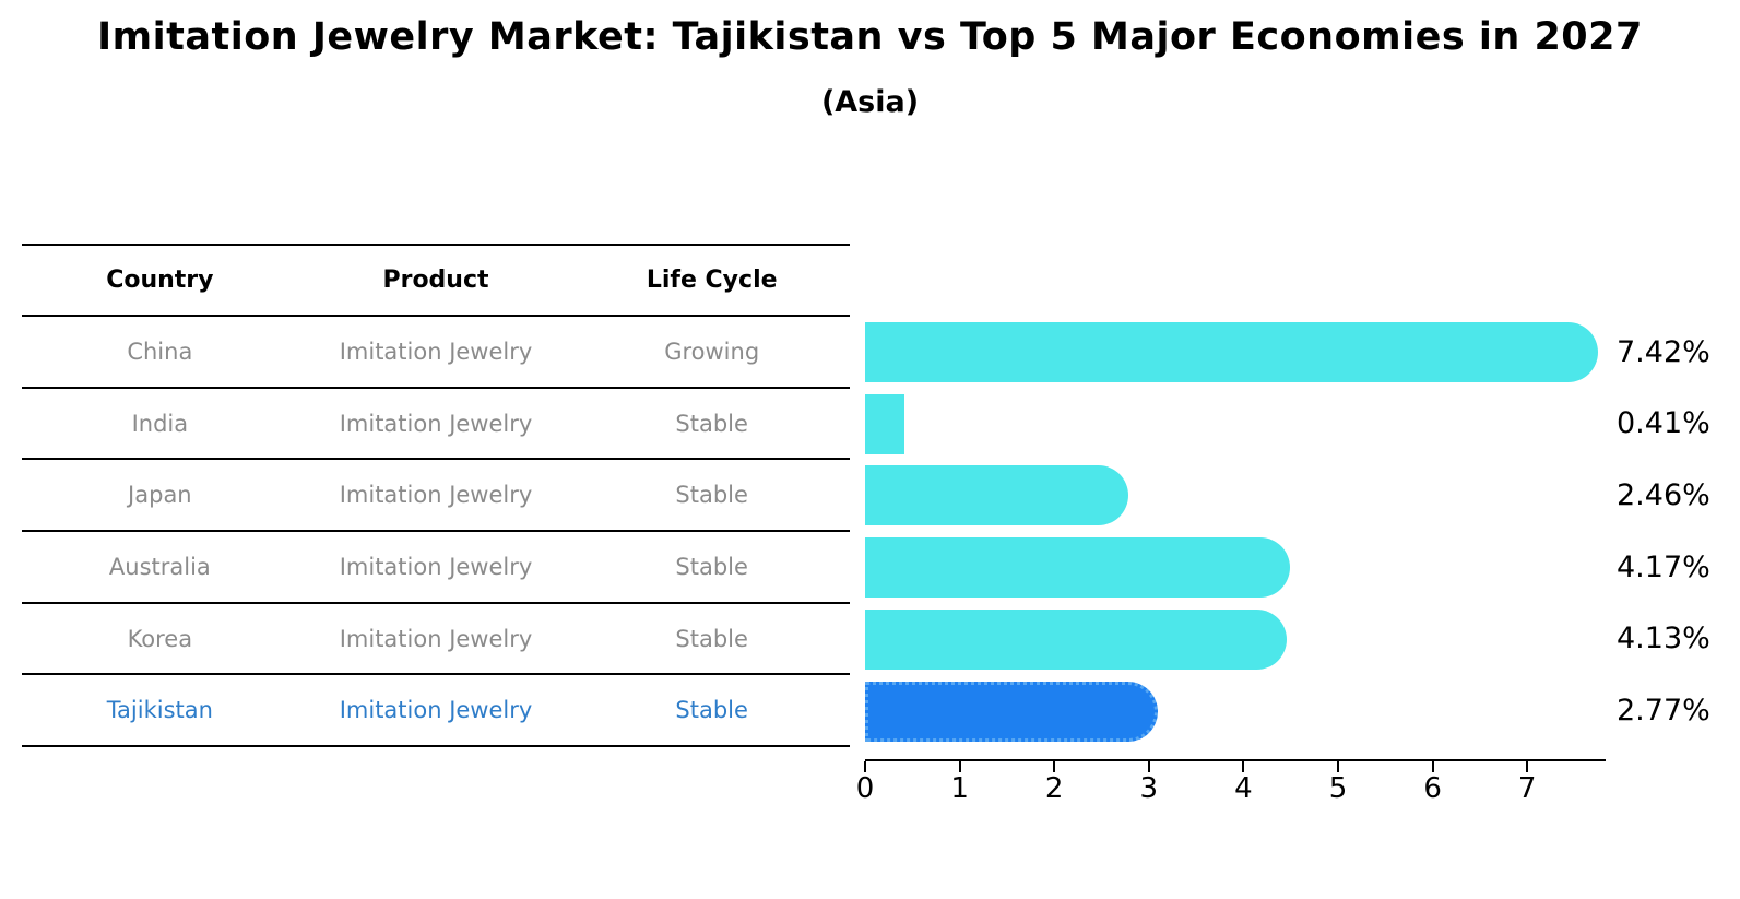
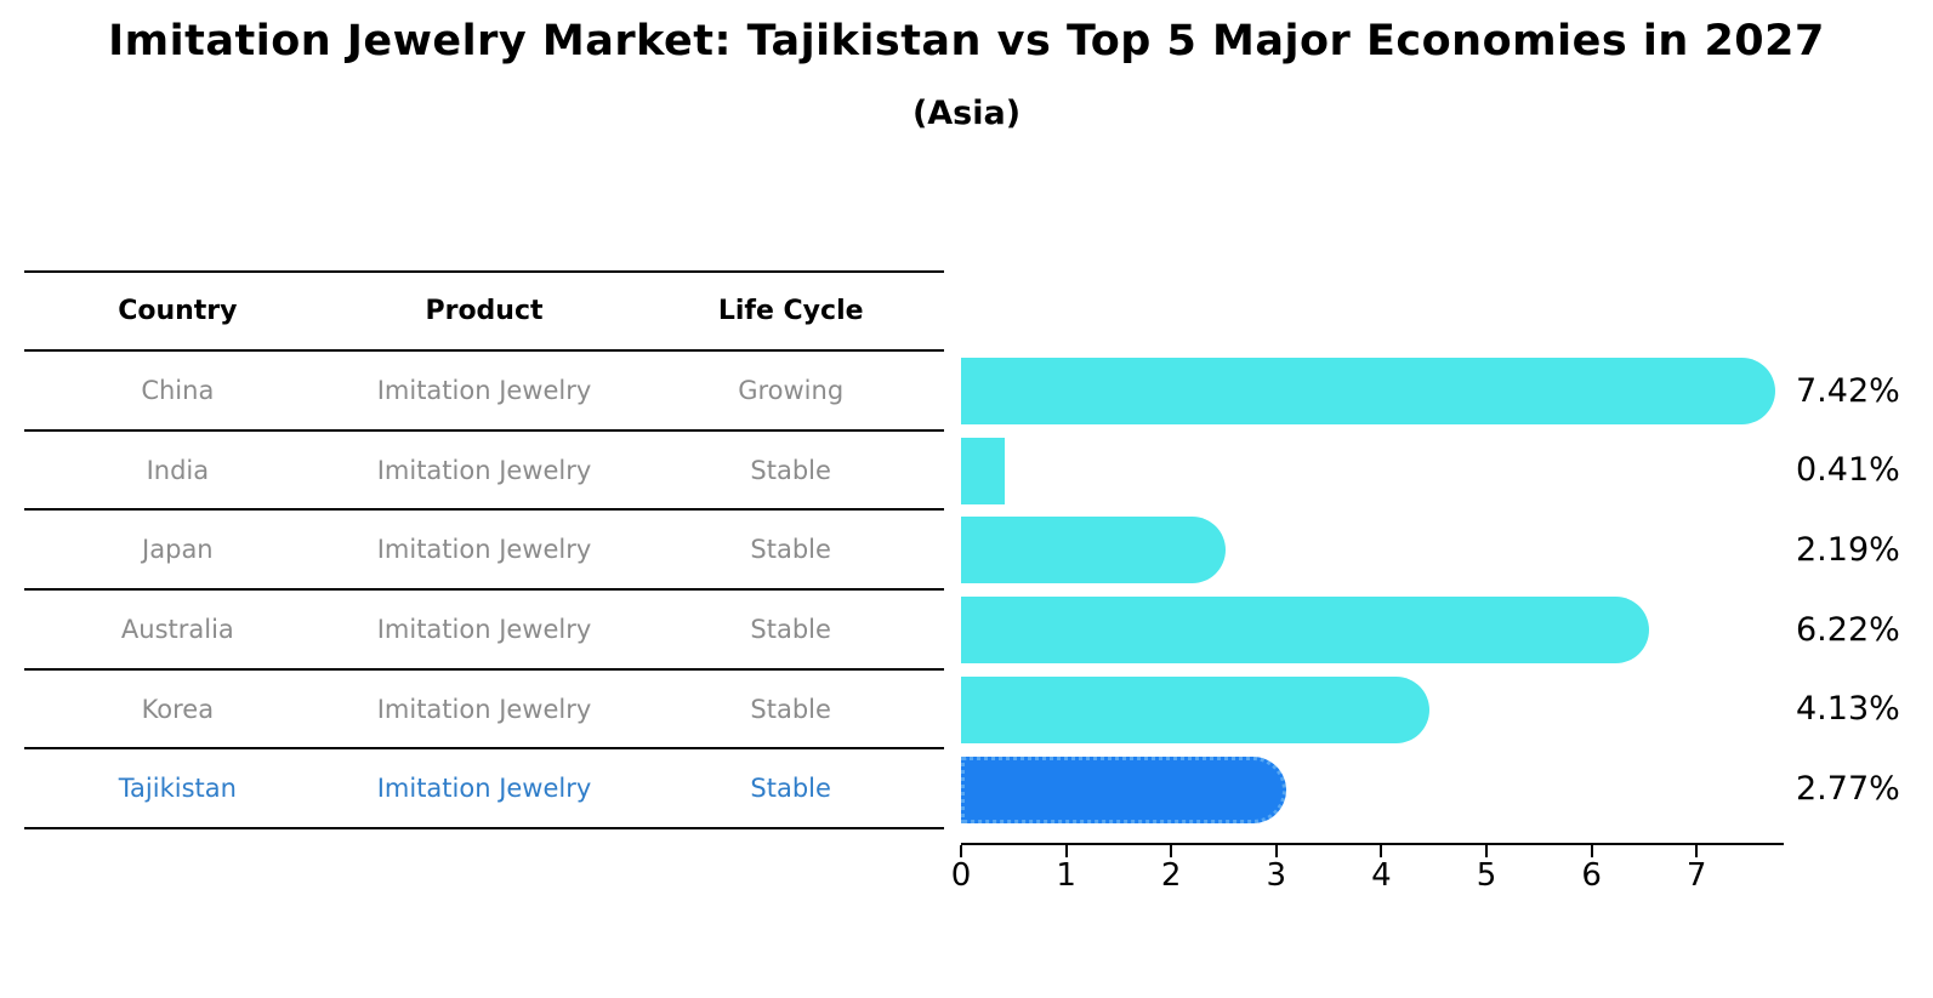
Japan: 2.46% -> 2.19%
Australia: 4.17% -> 6.22%
